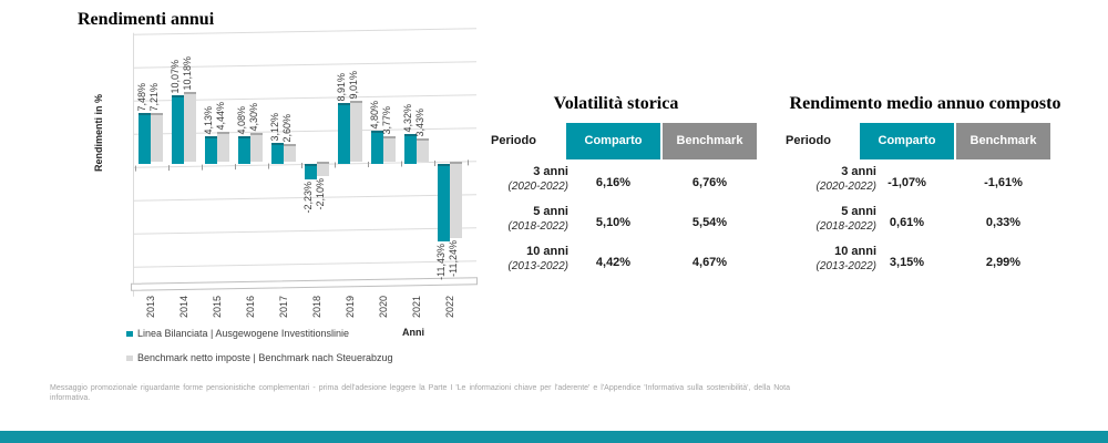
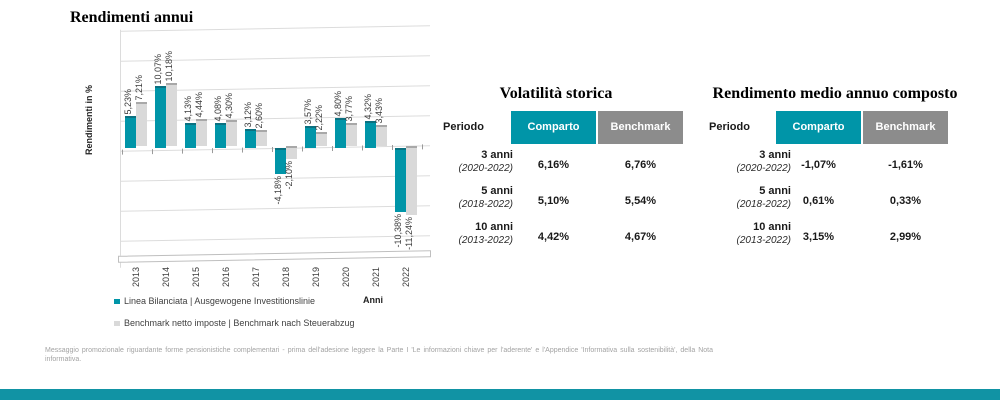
Linea Bilanciata | Ausgewogene Investitionslinie/2013: 7,48% -> 5,23%
Linea Bilanciata | Ausgewogene Investitionslinie/2018: -2,23% -> -4,18%
Linea Bilanciata | Ausgewogene Investitionslinie/2019: 8,91% -> 3,57%
Benchmark netto imposte | Benchmark nach Steuerabzug/2019: 9,01% -> 2,22%
Linea Bilanciata | Ausgewogene Investitionslinie/2022: -11,43% -> -10,38%
